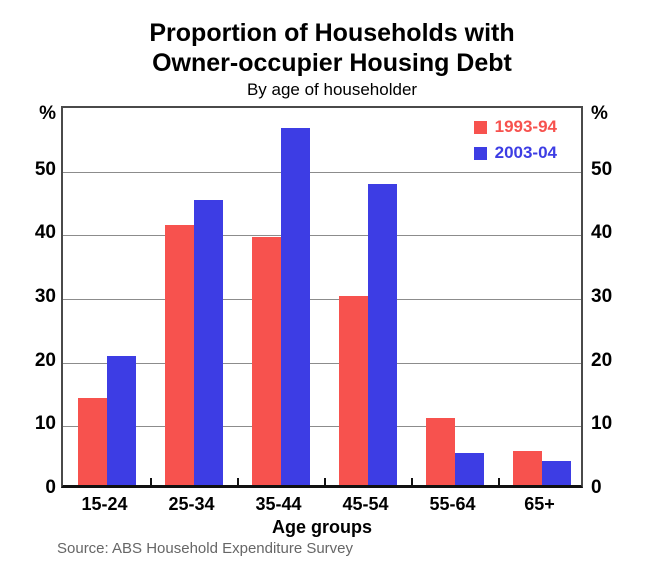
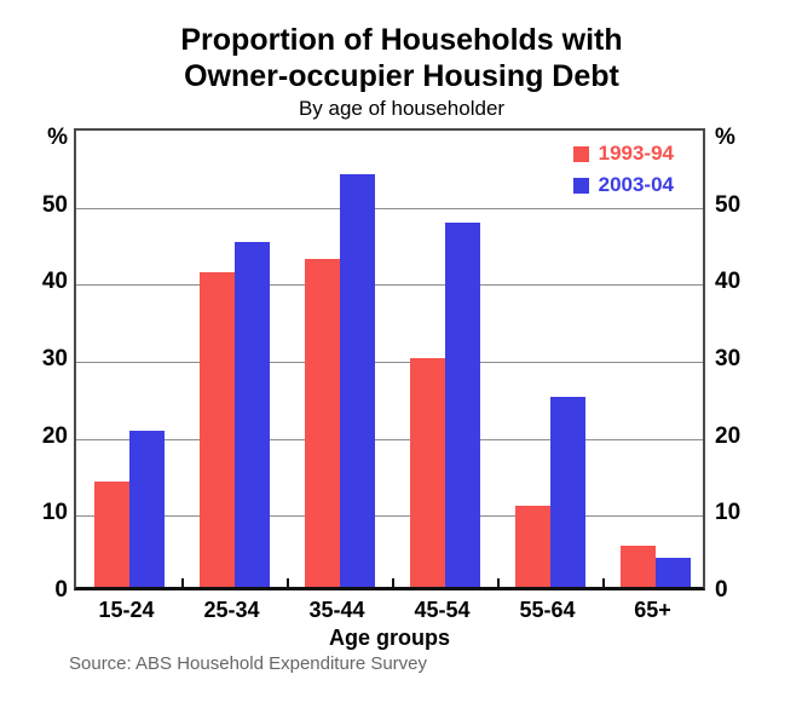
1993-94/35-44: 39 -> 43
2003-04/35-44: 56 -> 54
2003-04/55-64: 5 -> 25
